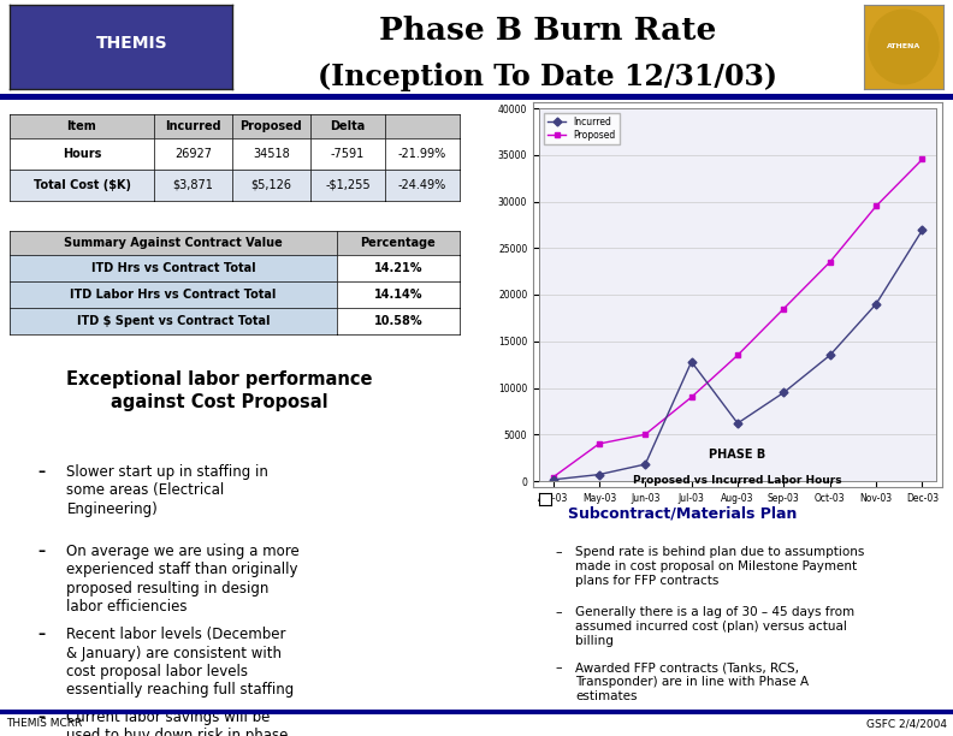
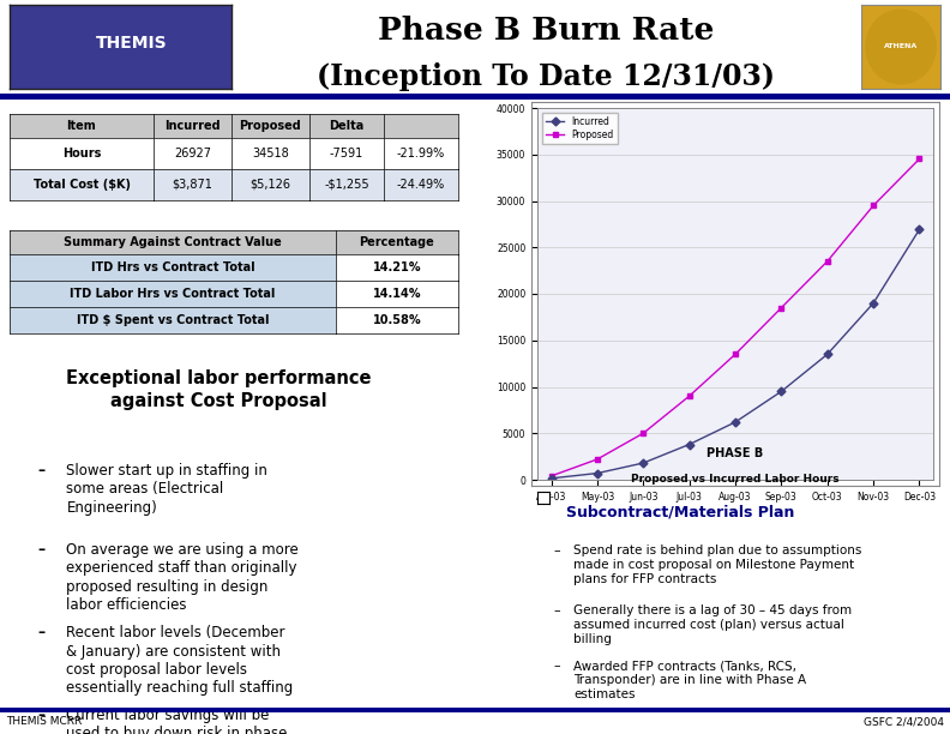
Proposed/May-03: 4000 -> 2200
Incurred/Jul-03: 12800 -> 3800
